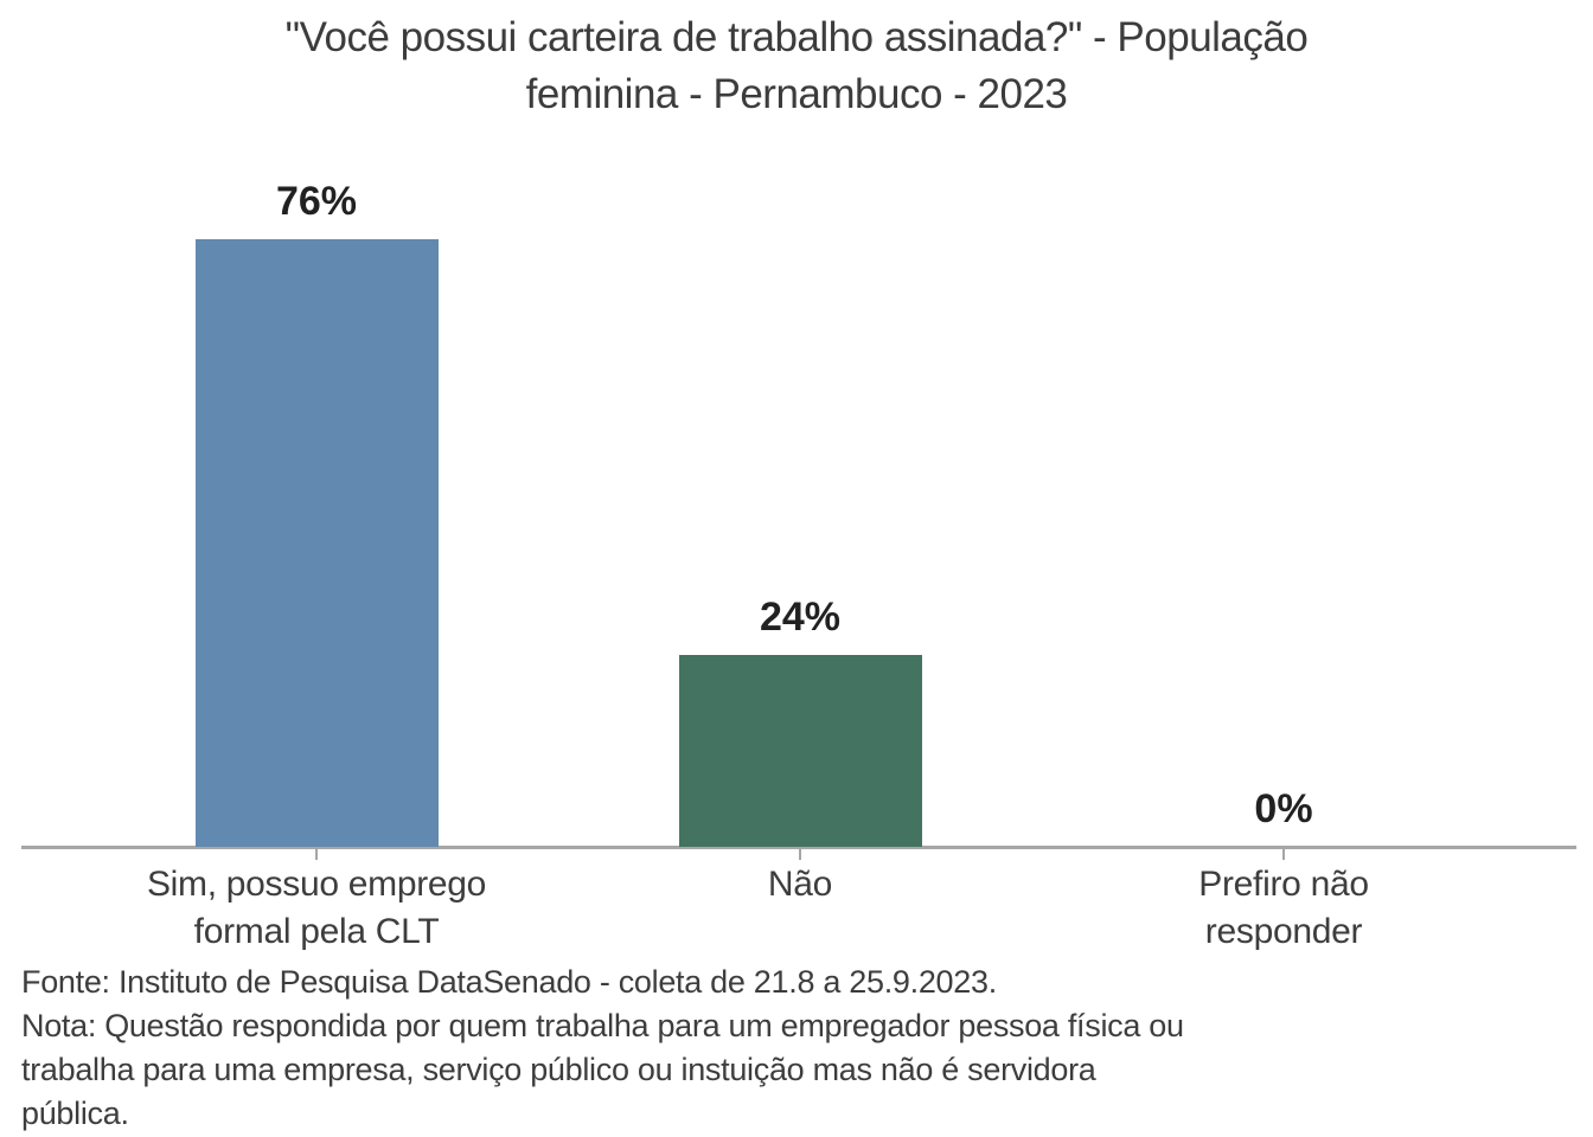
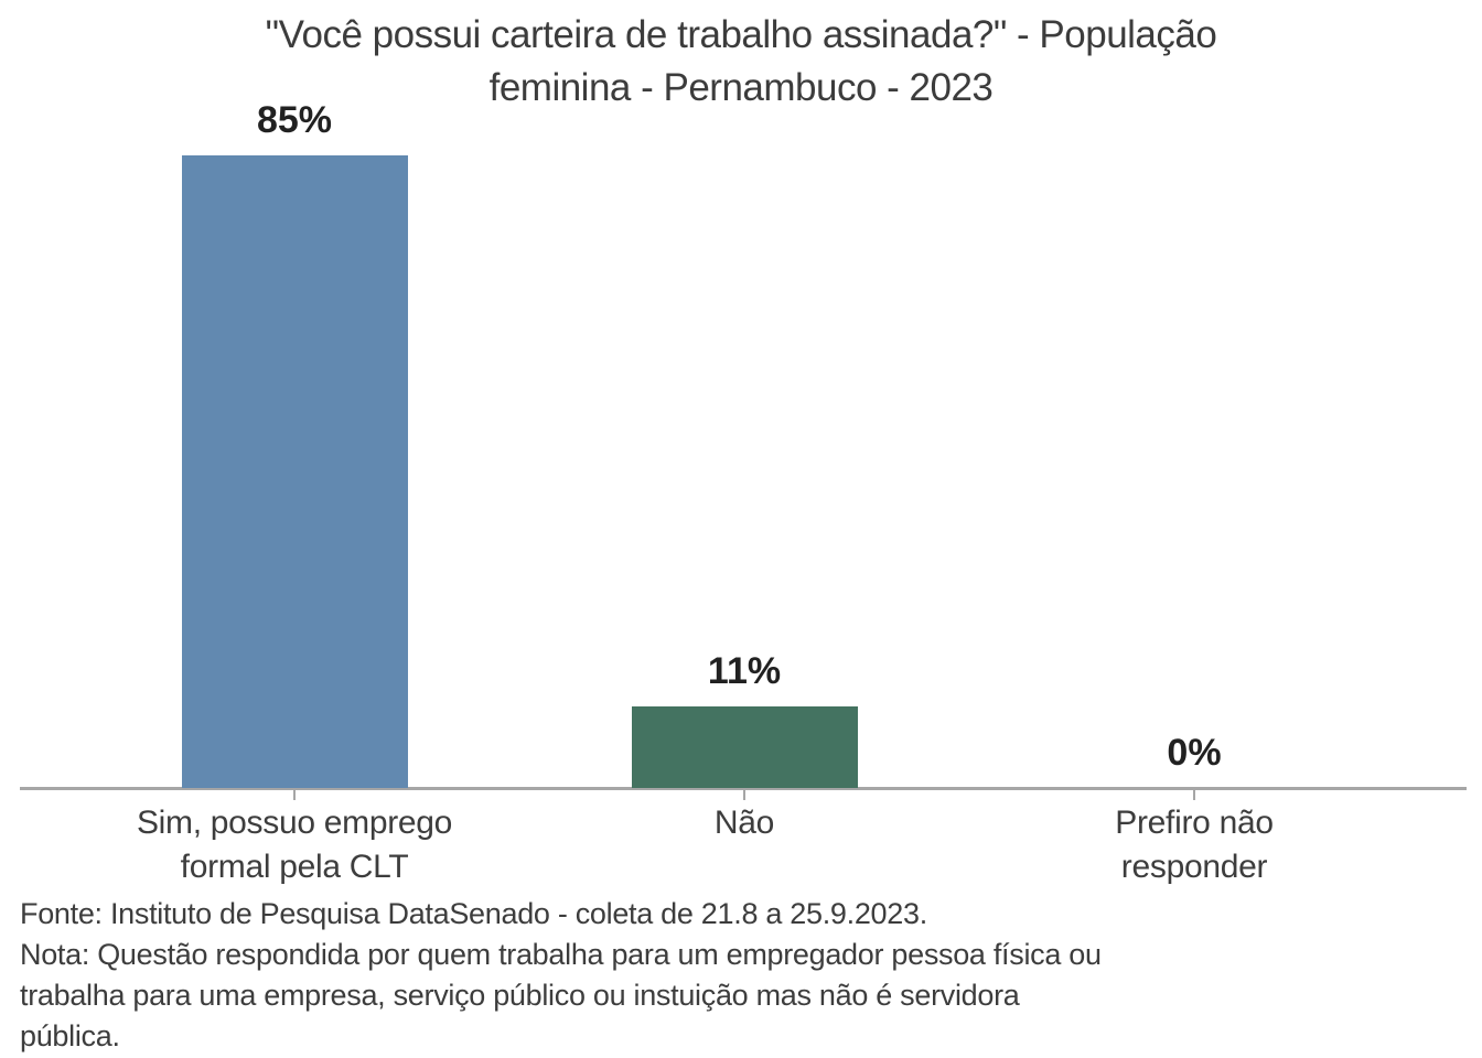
Sim, possuo emprego formal pela CLT: 76% -> 85%
Não: 24% -> 11%
